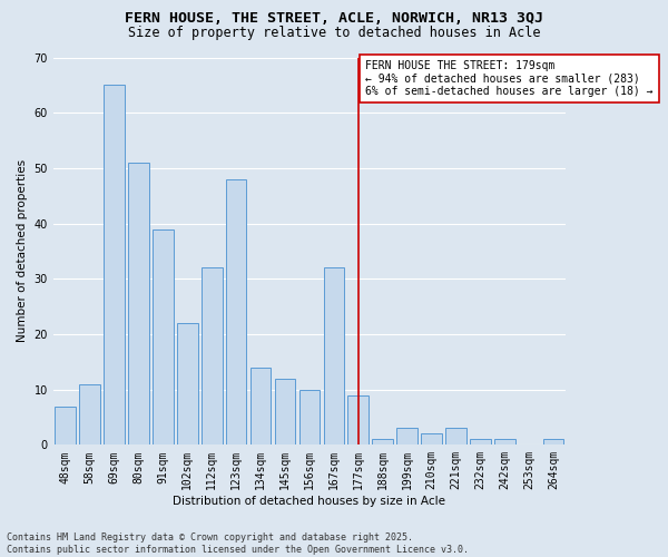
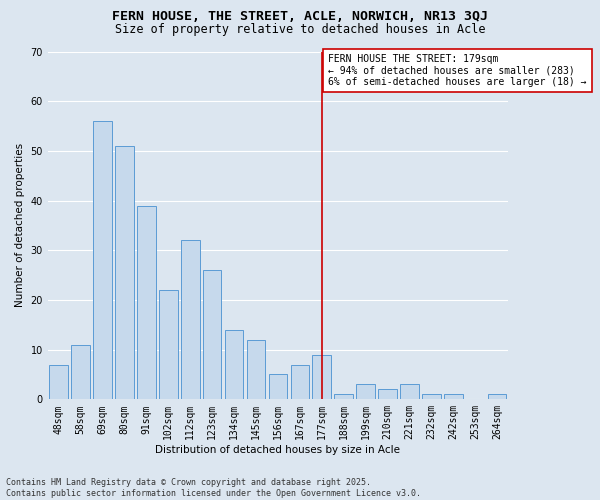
69sqm: 65 -> 56
123sqm: 48 -> 26
156sqm: 10 -> 5
167sqm: 32 -> 7
